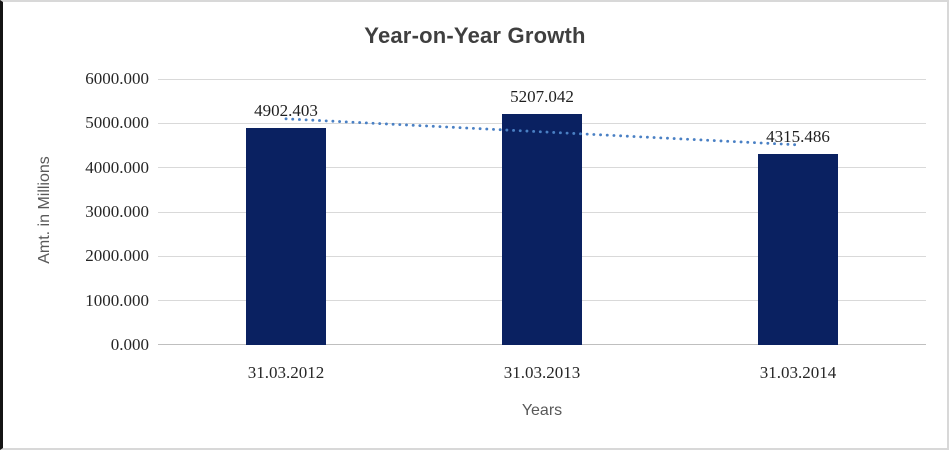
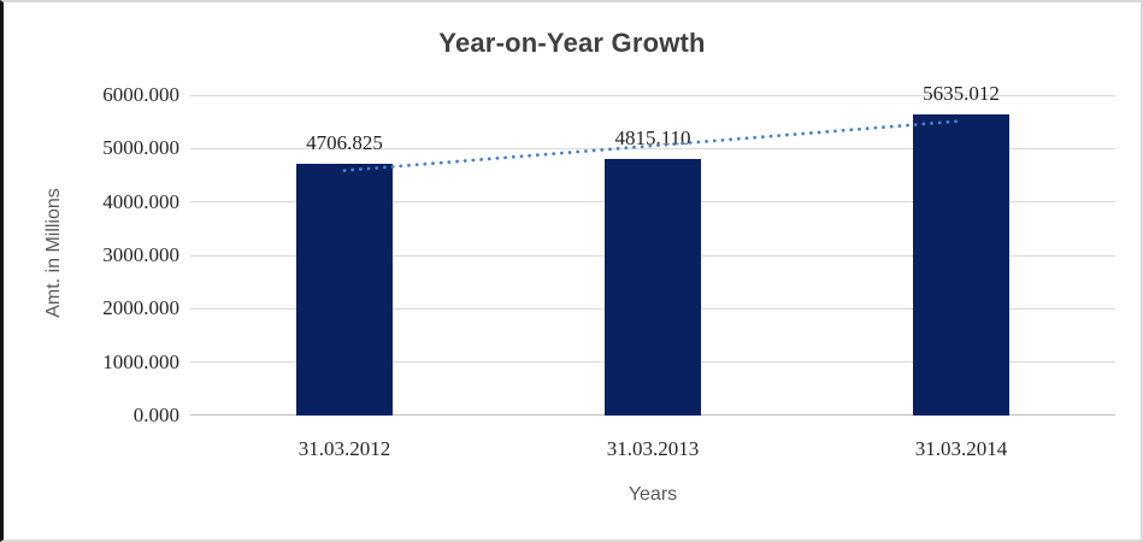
31.03.2012: 4902.403 -> 4706.825
31.03.2013: 5207.042 -> 4815.110
31.03.2014: 4315.486 -> 5635.012
